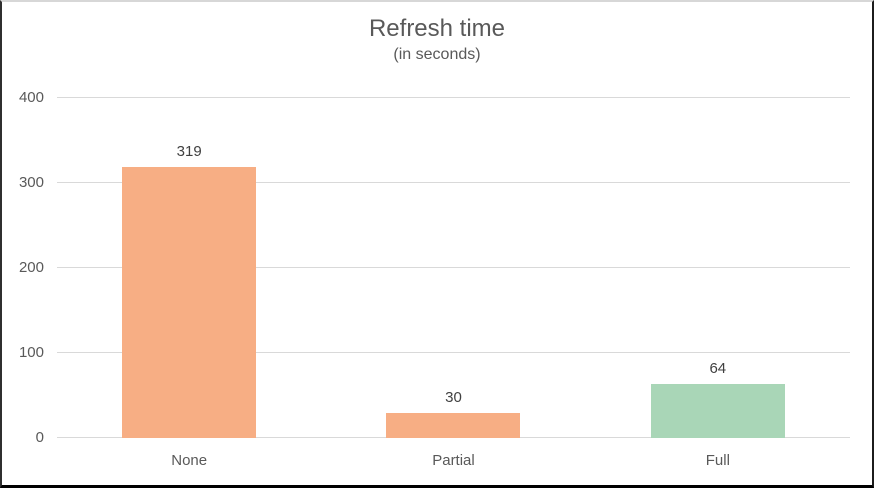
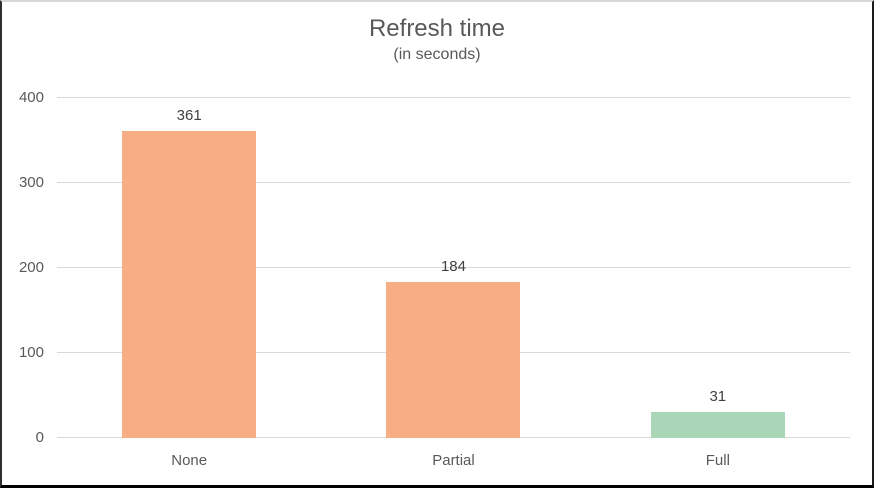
None: 319 -> 361
Partial: 30 -> 184
Full: 64 -> 31
